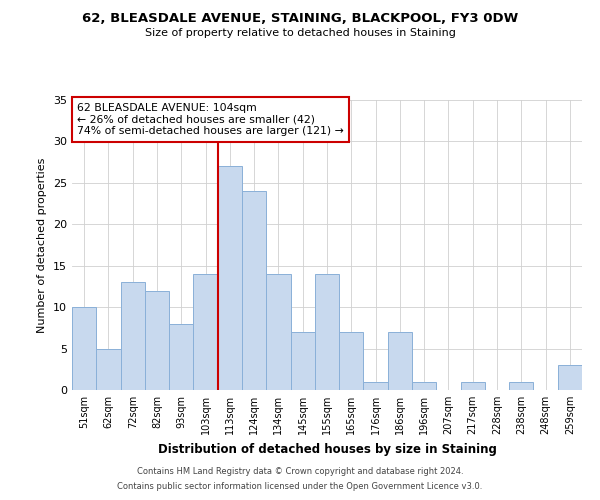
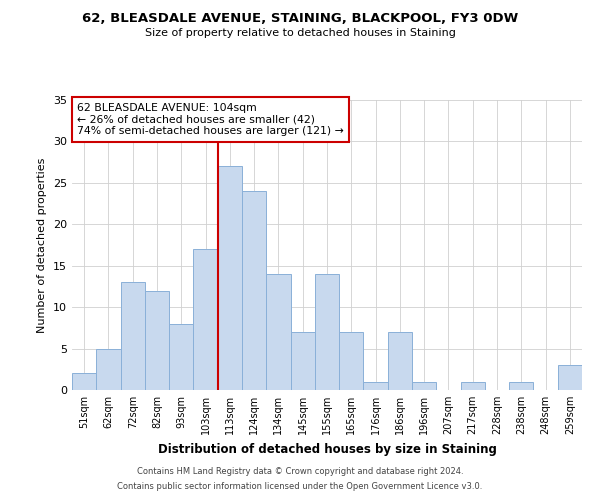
51sqm: 10 -> 2
103sqm: 14 -> 17
